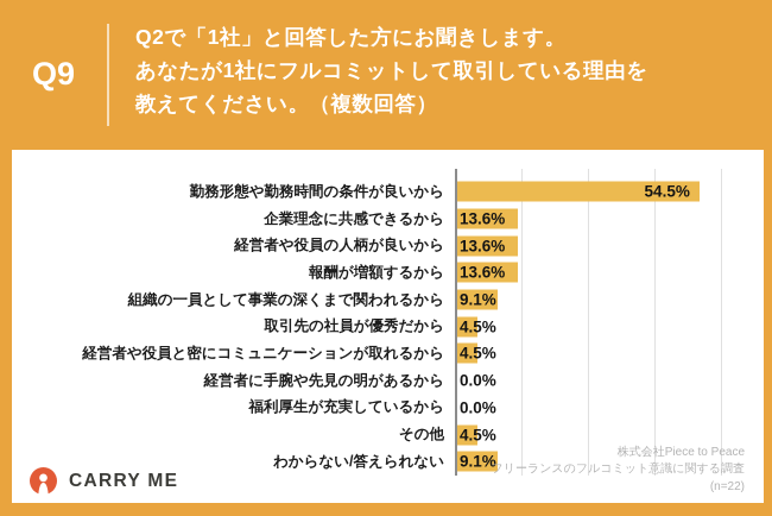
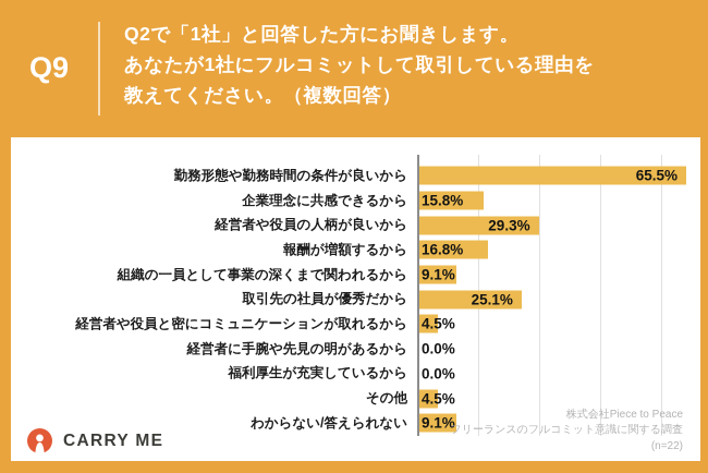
勤務形態や勤務時間の条件が良いから: 54.5% -> 65.5%
企業理念に共感できるから: 13.6% -> 15.8%
経営者や役員の人柄が良いから: 13.6% -> 29.3%
報酬が増額するから: 13.6% -> 16.8%
取引先の社員が優秀だから: 4.5% -> 25.1%
